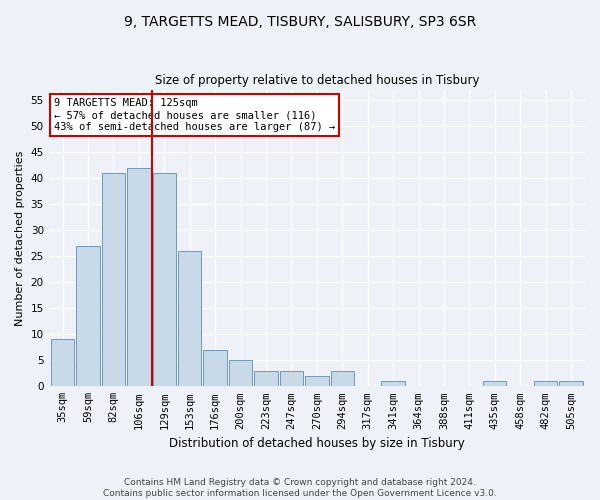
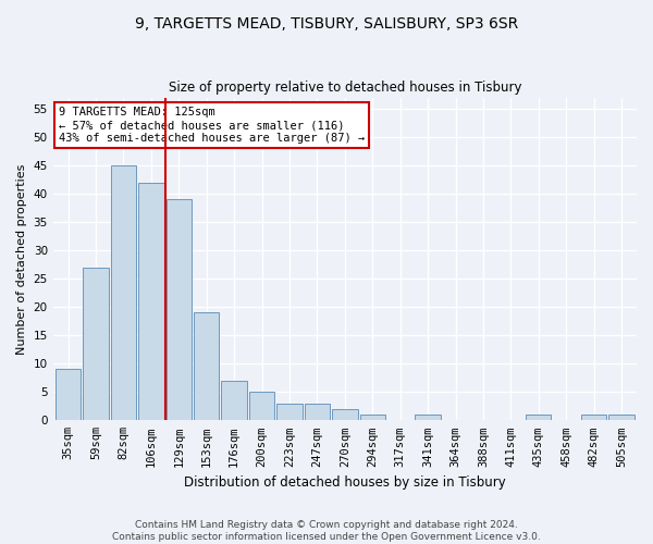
82sqm: 41 -> 45
129sqm: 41 -> 39
153sqm: 26 -> 19
294sqm: 3 -> 1
